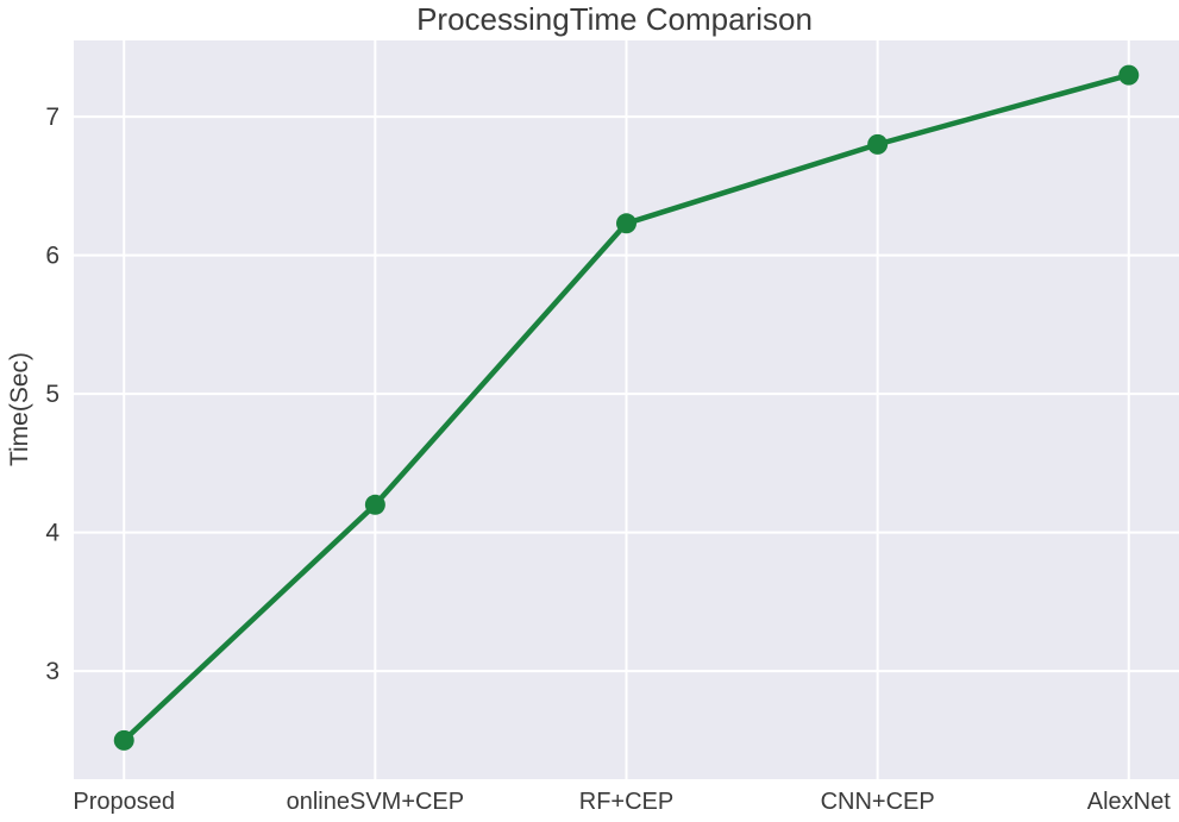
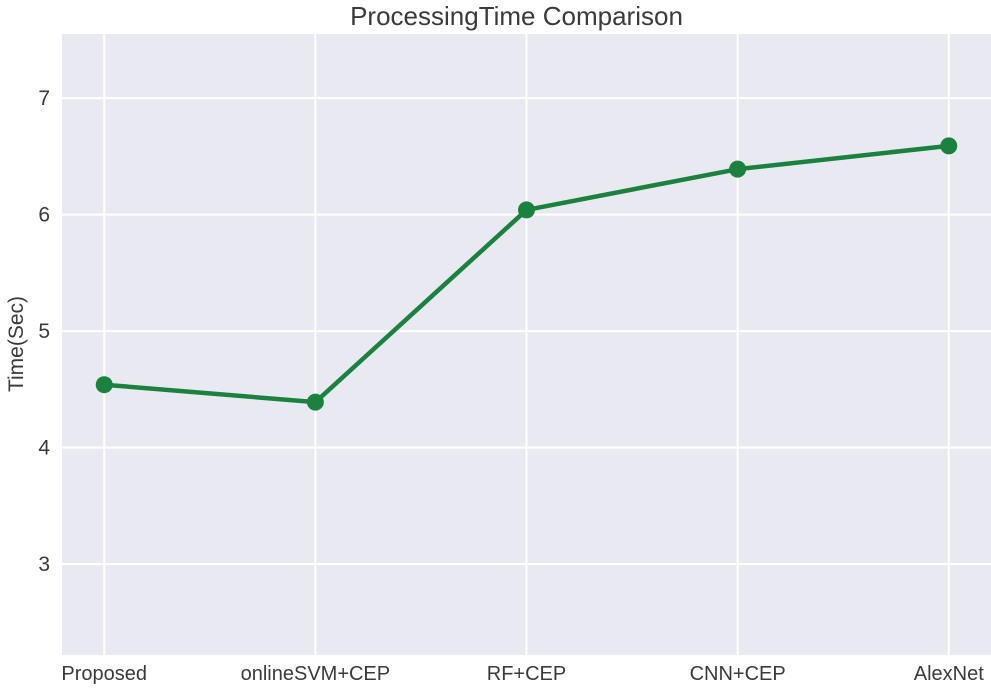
Proposed: 2.50 -> 4.54
onlineSVM+CEP: 4.20 -> 4.39
RF+CEP: 6.23 -> 6.04
CNN+CEP: 6.80 -> 6.39
AlexNet: 7.30 -> 6.59
